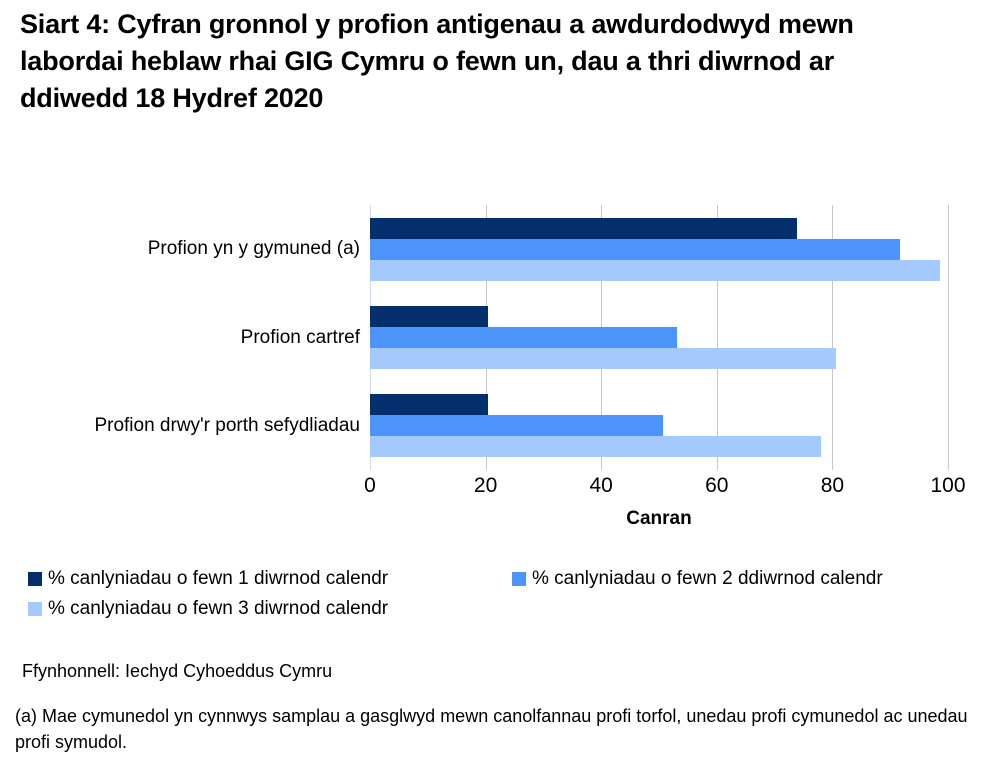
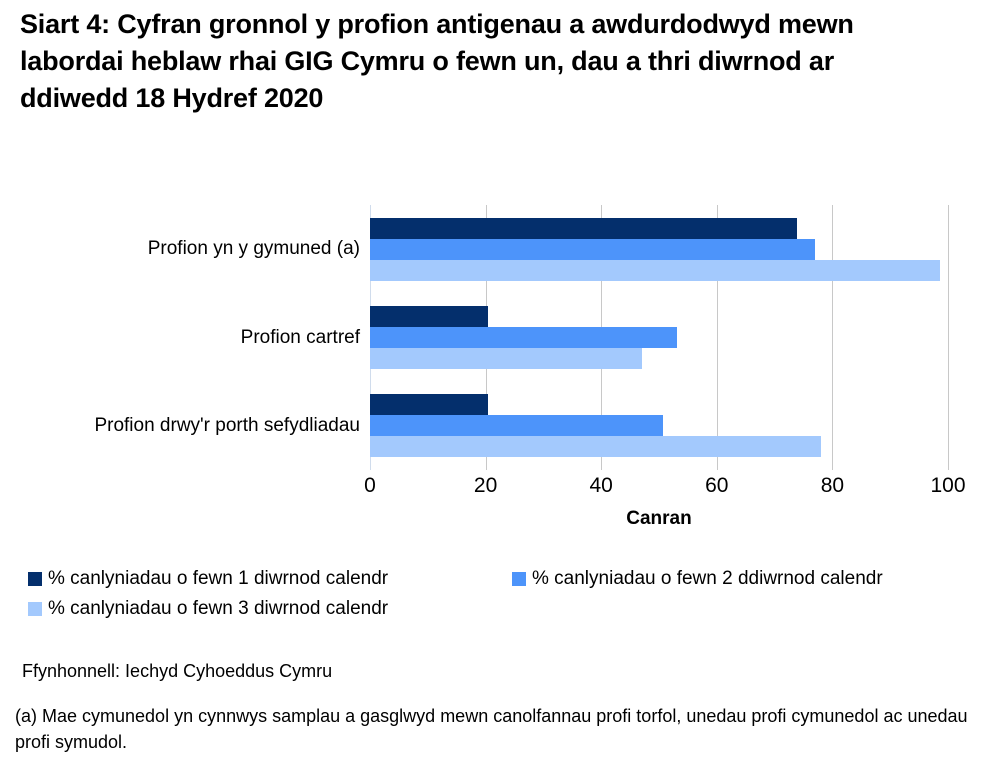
% canlyniadau o fewn 2 ddiwrnod calendr/Profion yn y gymuned (a): 92 -> 77
% canlyniadau o fewn 3 diwrnod calendr/Profion cartref: 81 -> 47
